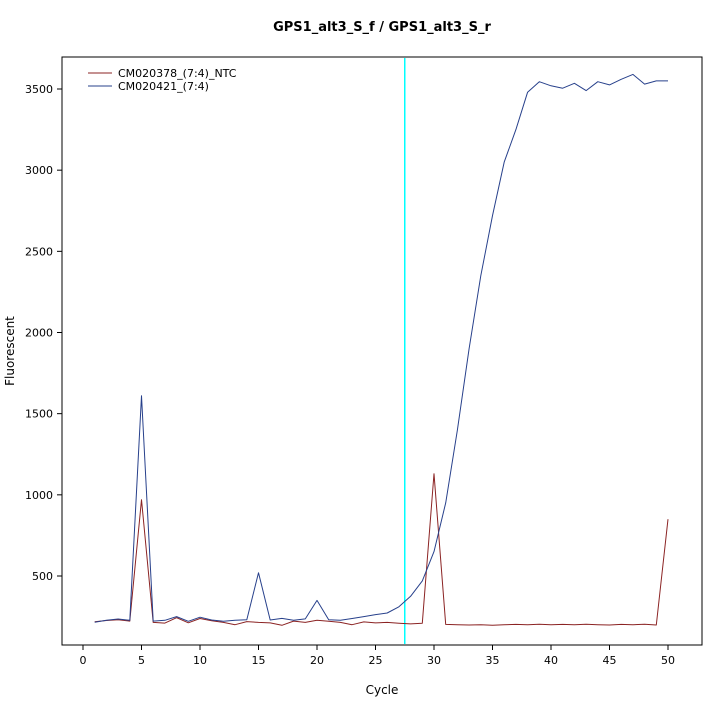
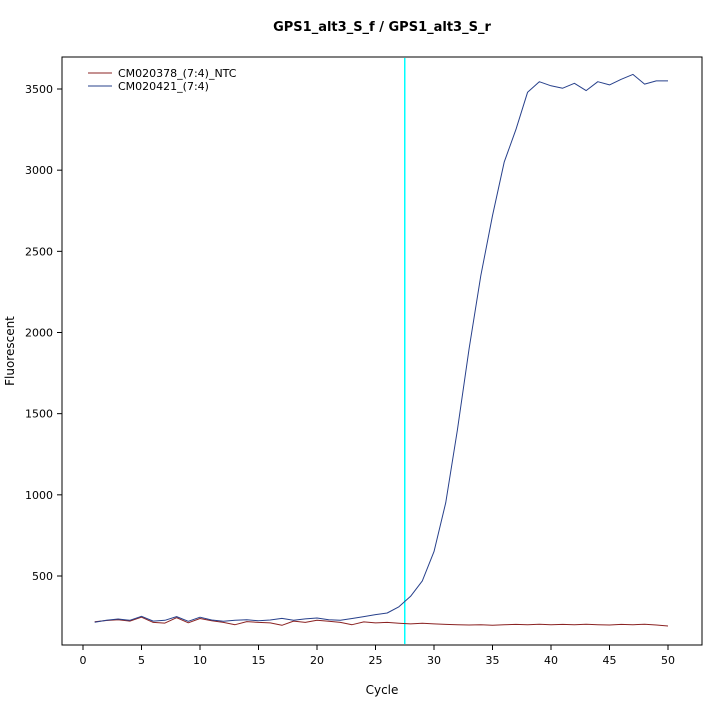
CM020378_(7:4)_NTC/5: 970 -> 250
CM020421_(7:4)/5: 1610 -> 250
CM020421_(7:4)/15: 520 -> 220
CM020421_(7:4)/20: 350 -> 240
CM020378_(7:4)_NTC/30: 1130 -> 200
CM020378_(7:4)_NTC/50: 850 -> 190
